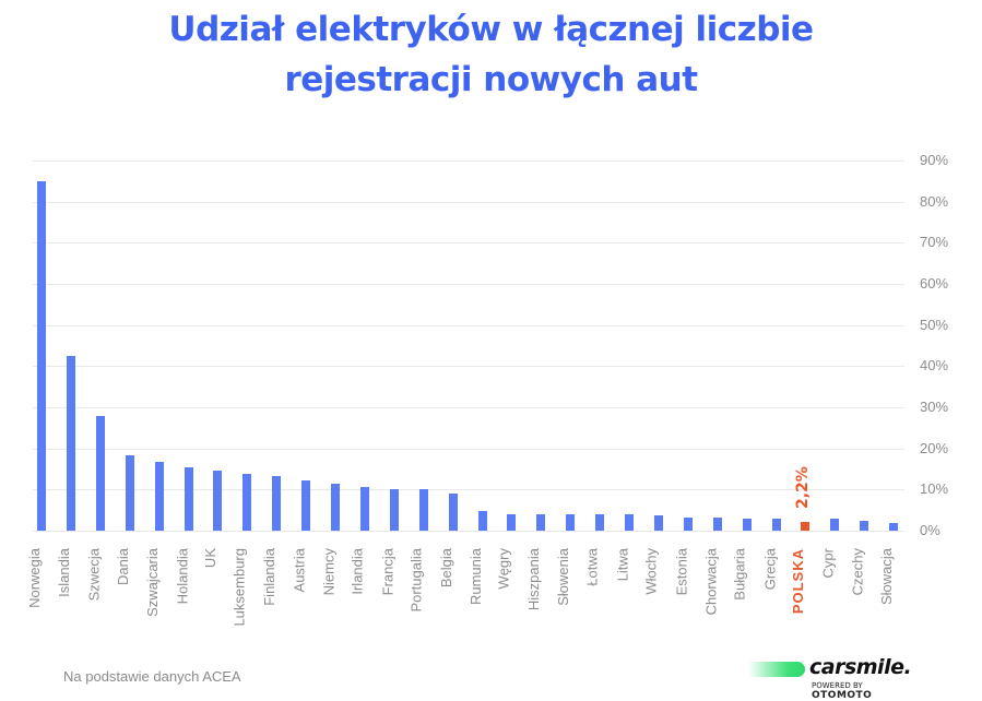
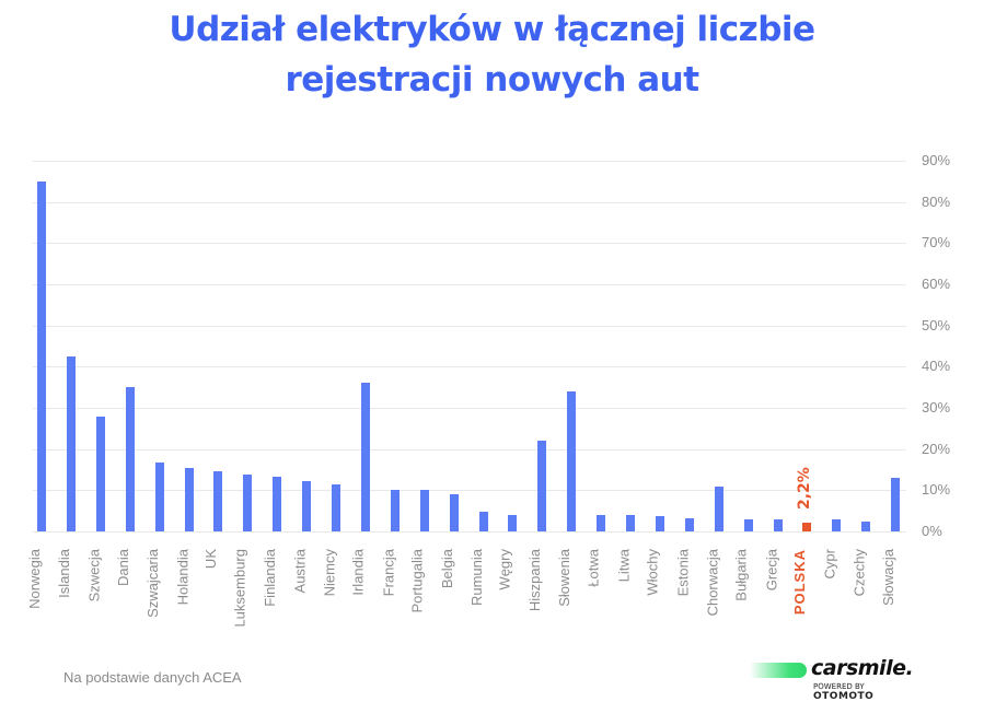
Dania: 18% -> 35%
Irlandia: 11% -> 36%
Hiszpania: 4% -> 22%
Słowenia: 4% -> 34%
Chorwacja: 3% -> 11%
Słowacja: 2% -> 13%
